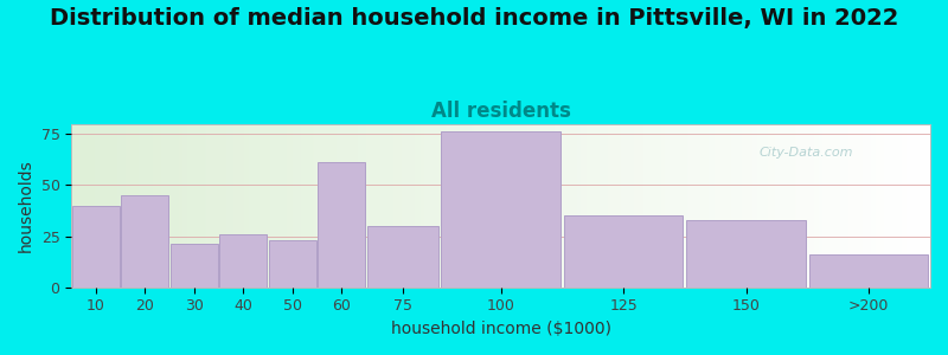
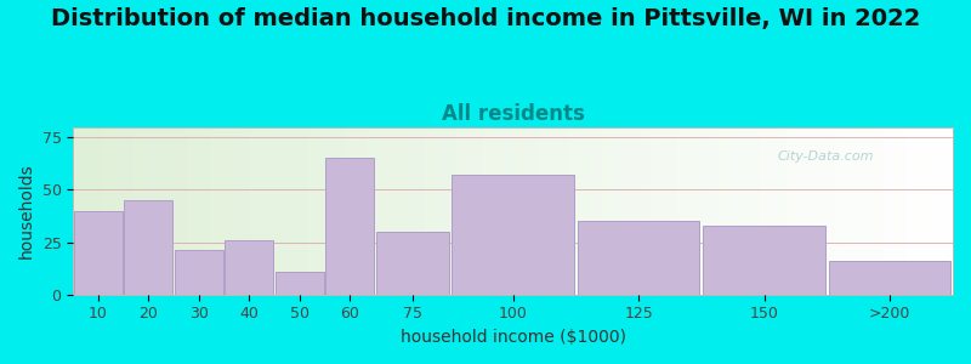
50: 23 -> 11
60: 61 -> 65
100: 76 -> 57
